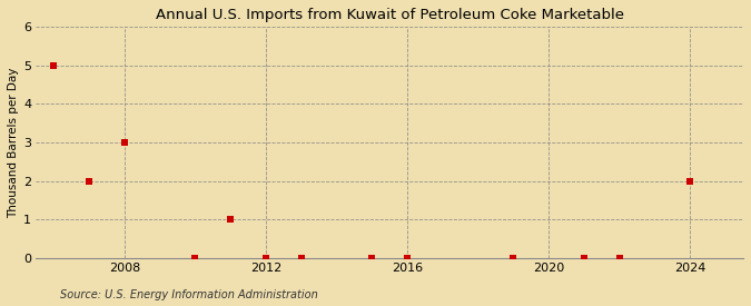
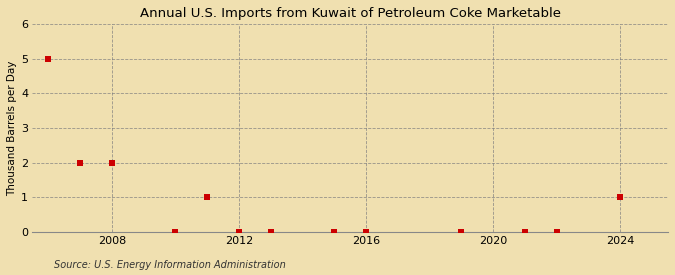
2008: 3 -> 2
2024: 2 -> 1
